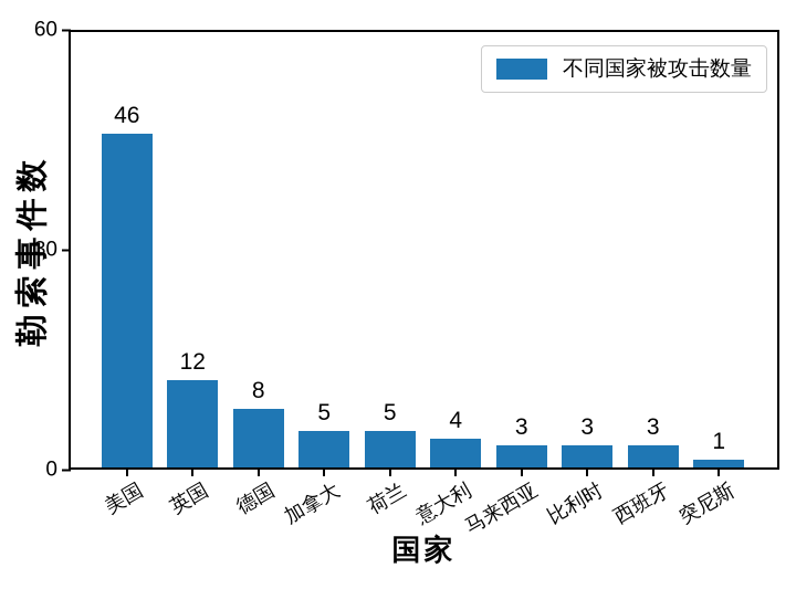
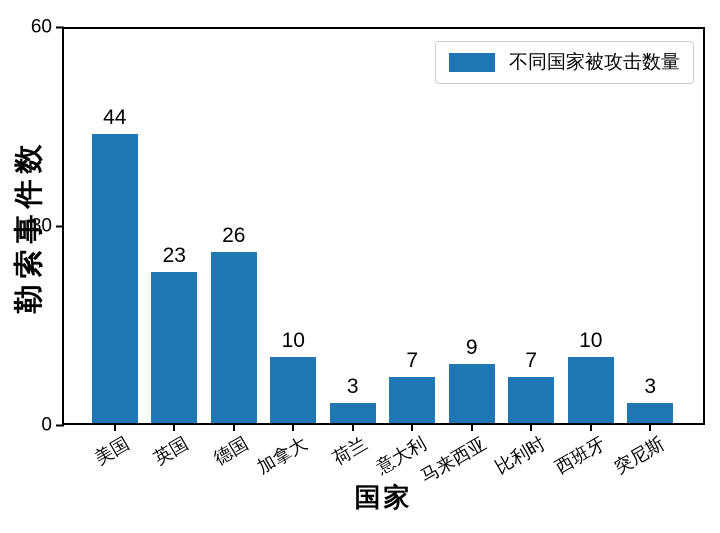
美国: 46 -> 44
英国: 12 -> 23
德国: 8 -> 26
加拿大: 5 -> 10
荷兰: 5 -> 3
意大利: 4 -> 7
马来西亚: 3 -> 9
比利时: 3 -> 7
西班牙: 3 -> 10
突尼斯: 1 -> 3
